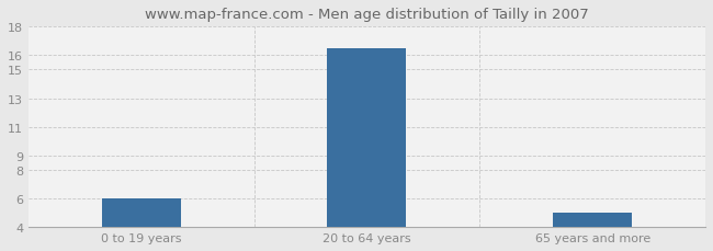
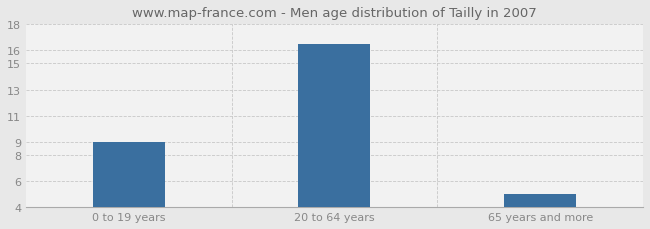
0 to 19 years: 6.0 -> 9.0
